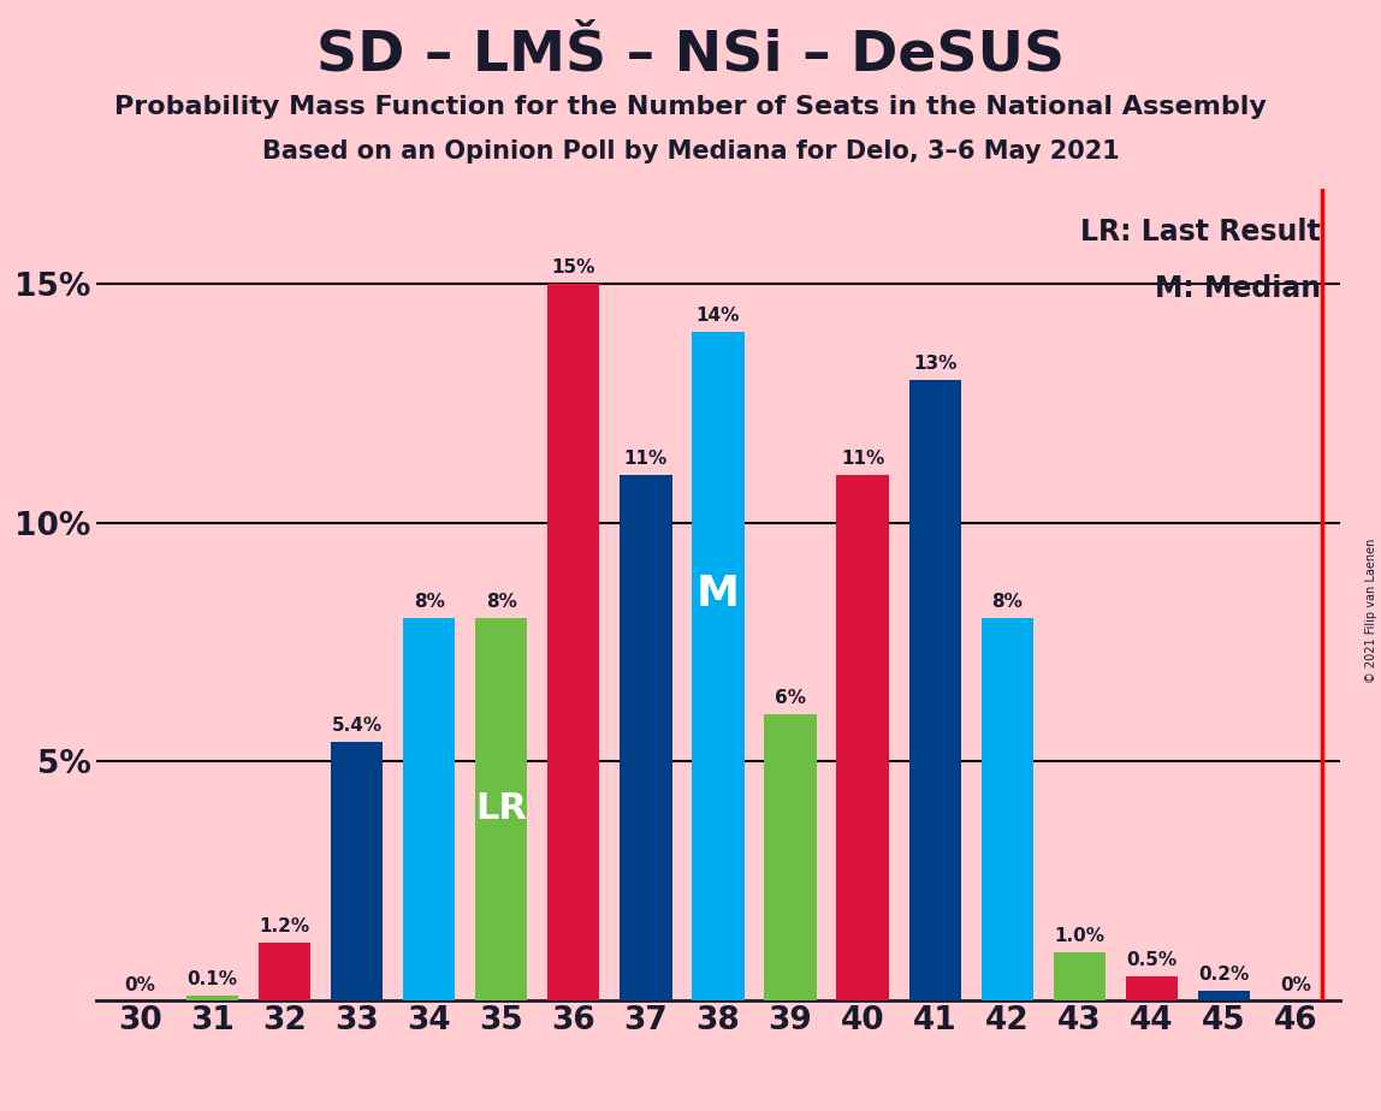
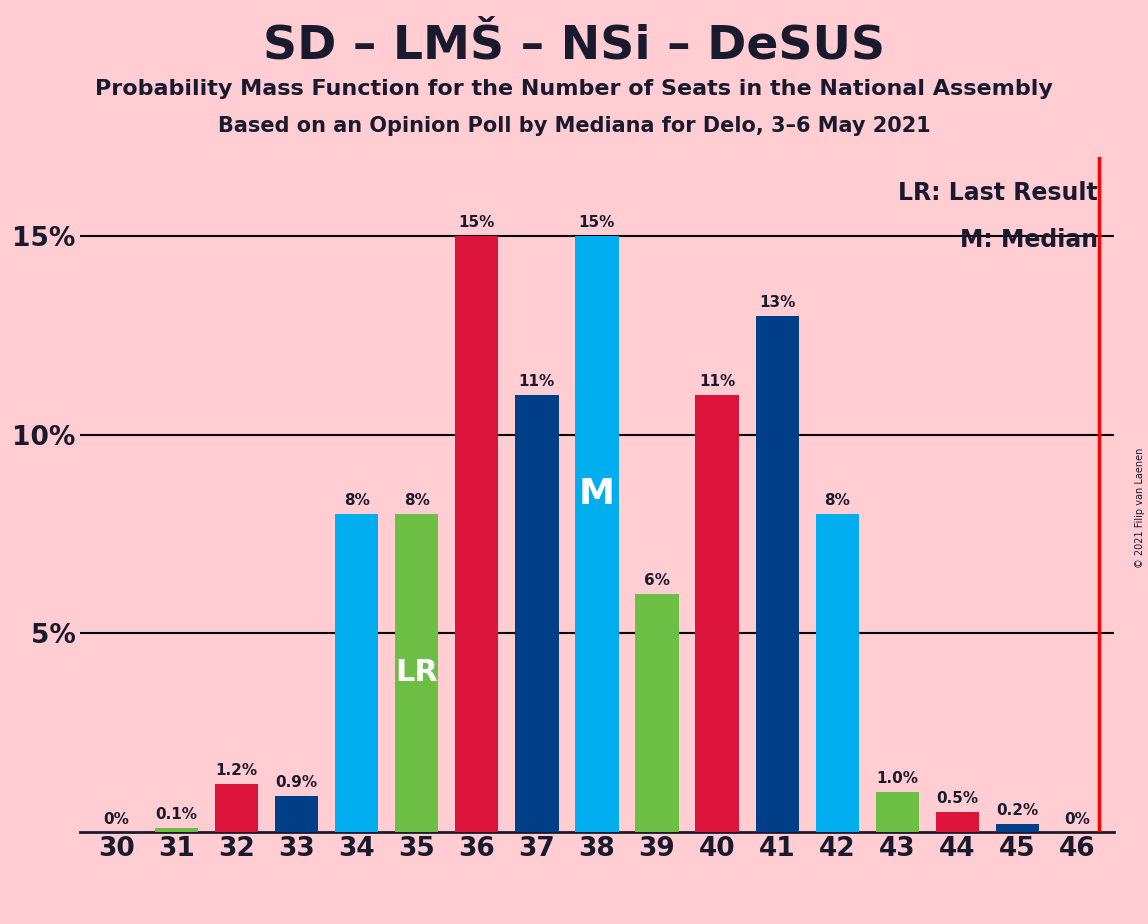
33: 5.4% -> 0.9%
38: 14% -> 15%
